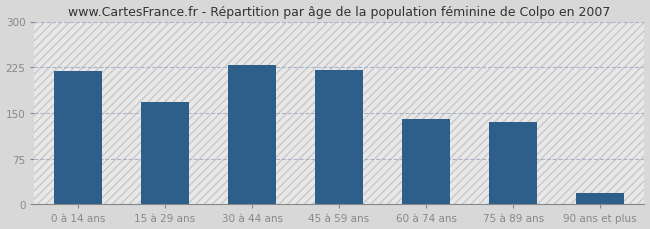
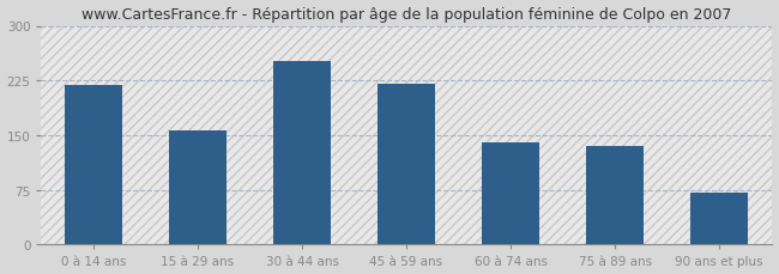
15 à 29 ans: 168 -> 156
30 à 44 ans: 228 -> 252
90 ans et plus: 18 -> 72
